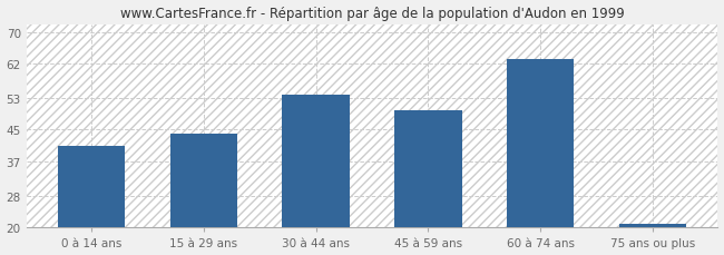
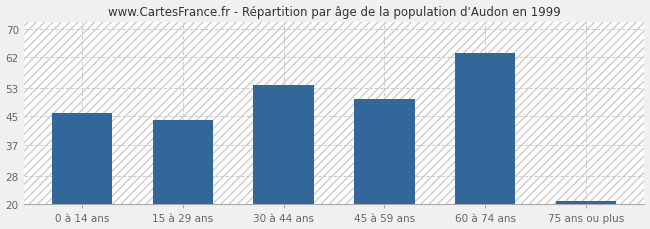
0 à 14 ans: 41 -> 46
